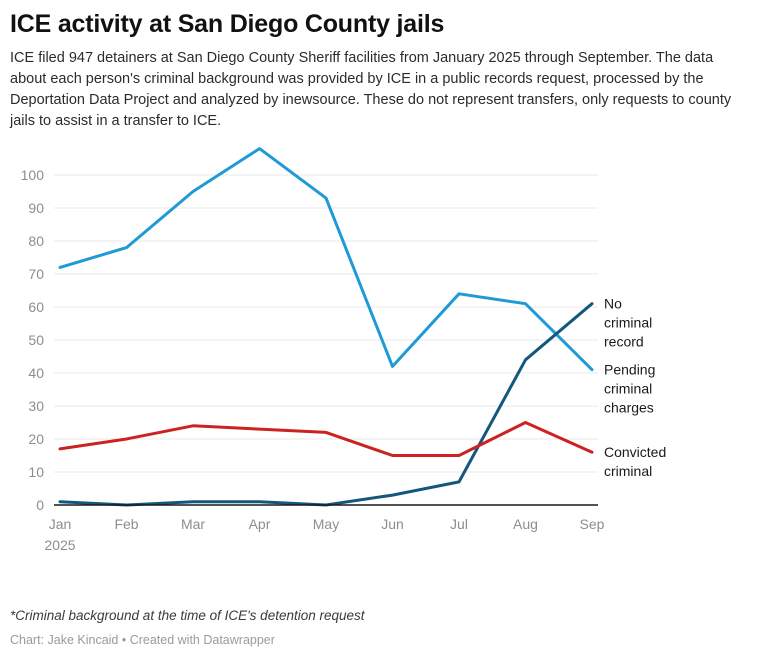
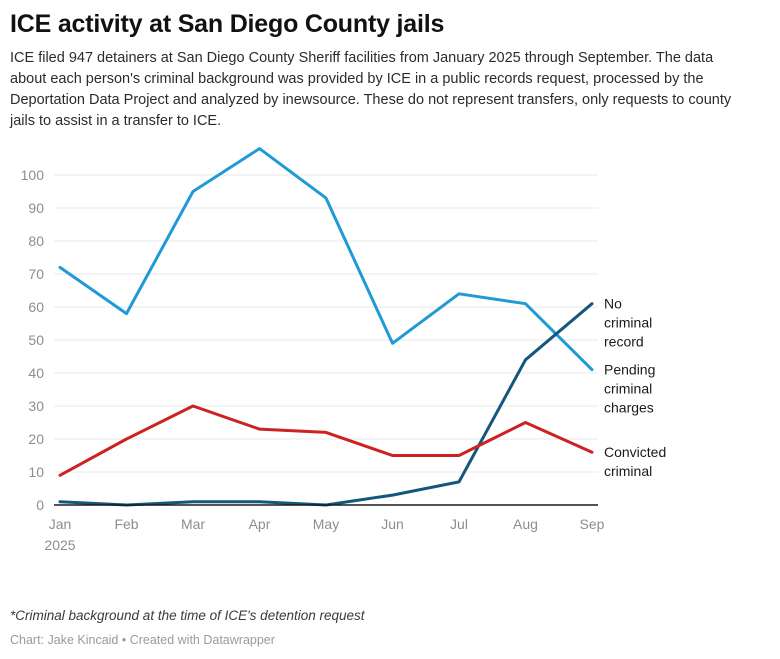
Convicted criminal/Jan: 17 -> 9
Pending criminal charges/Feb: 78 -> 58
Convicted criminal/Mar: 24 -> 30
Pending criminal charges/Jun: 42 -> 49
